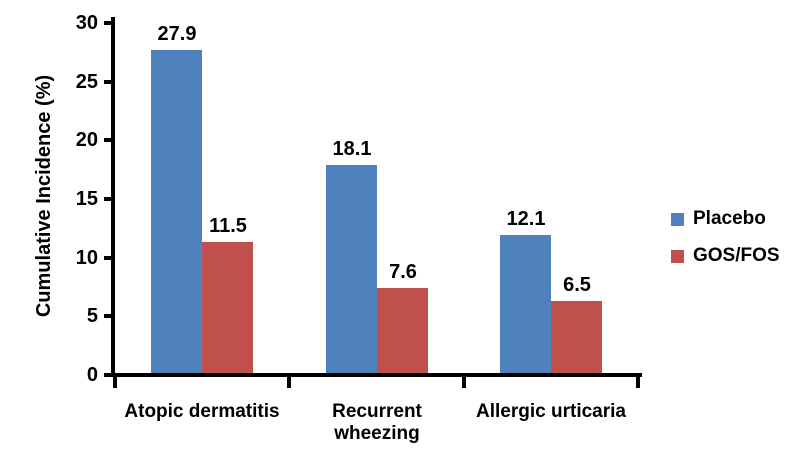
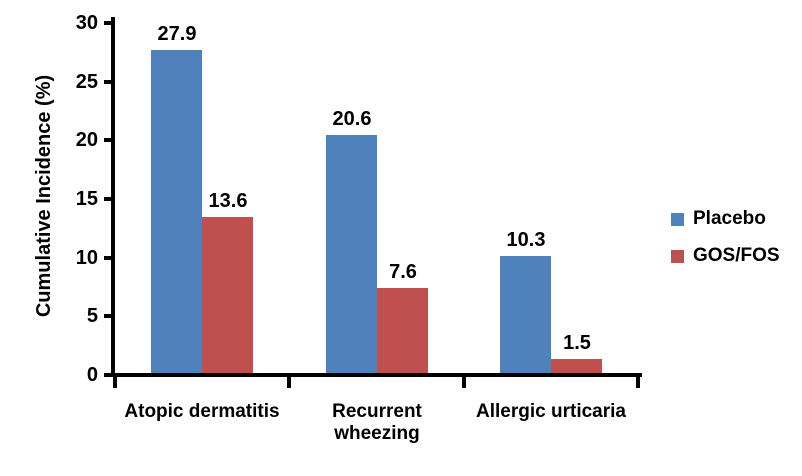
GOS/FOS/Atopic dermatitis: 11.5 -> 13.6
Placebo/Recurrent wheezing: 18.1 -> 20.6
Placebo/Allergic urticaria: 12.1 -> 10.3
GOS/FOS/Allergic urticaria: 6.5 -> 1.5
